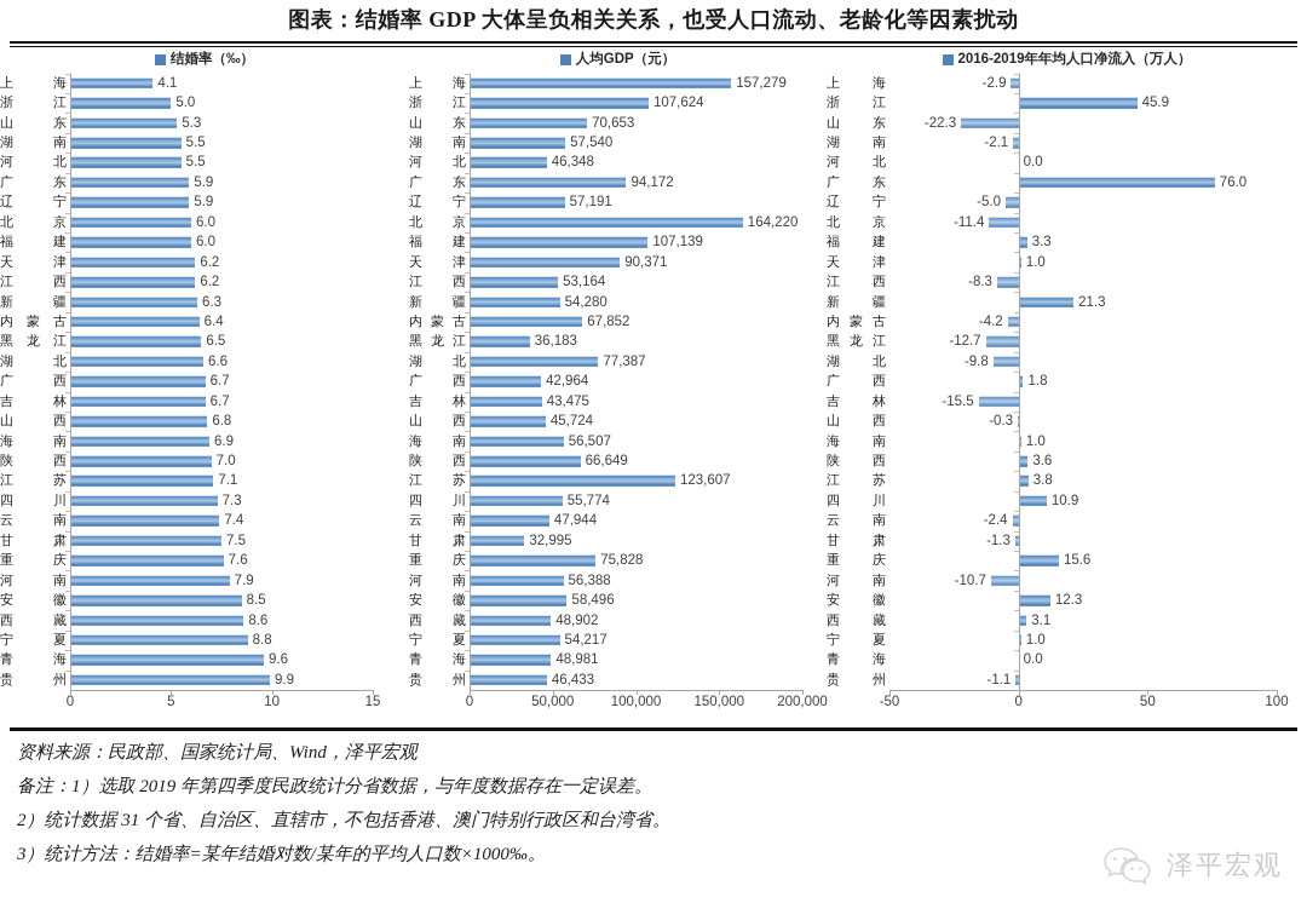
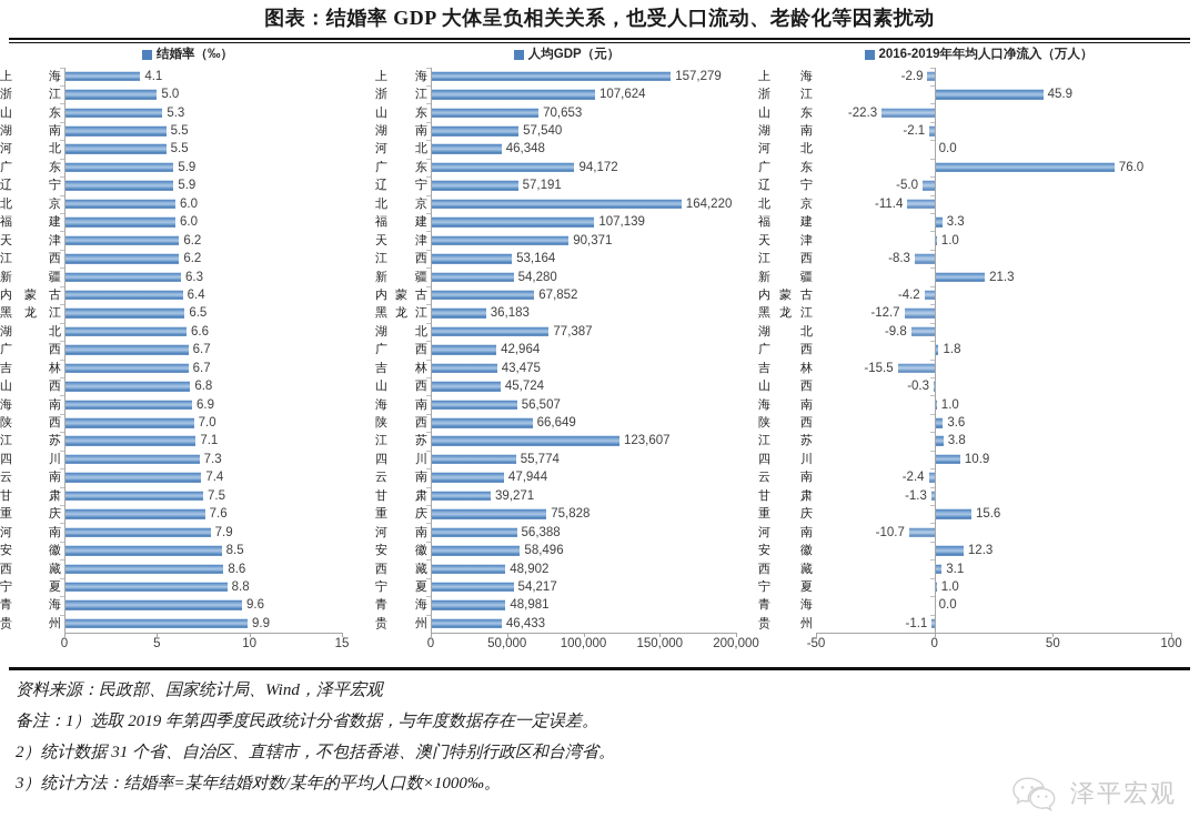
人均GDP（元）/甘肃: 32,995 -> 39,271
